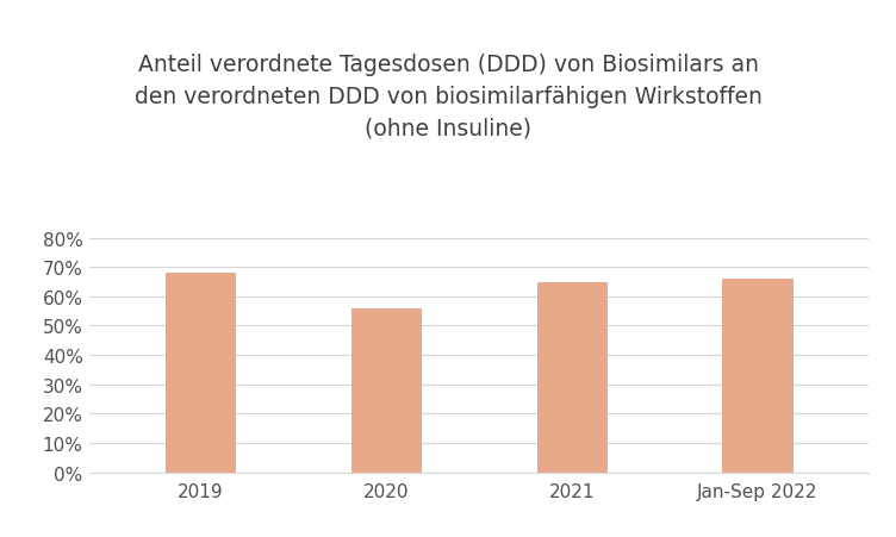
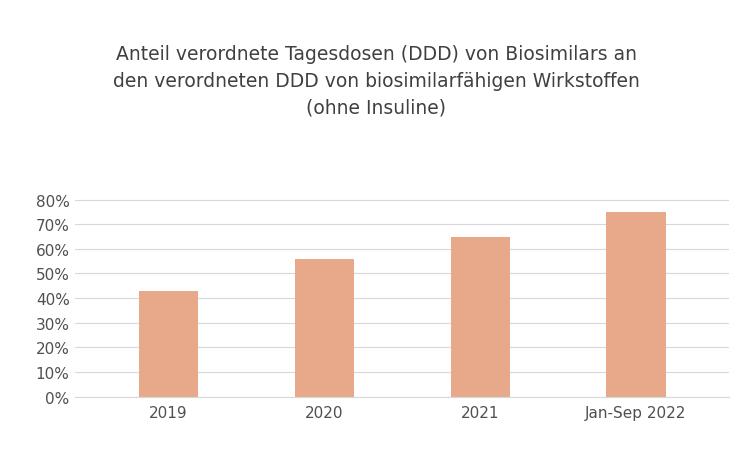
2019: 68% -> 43%
Jan-Sep 2022: 66% -> 75%
